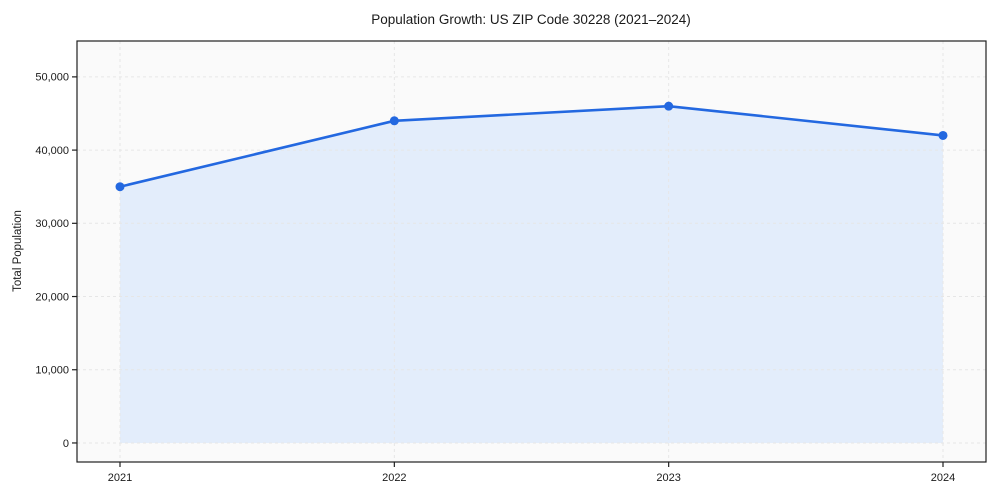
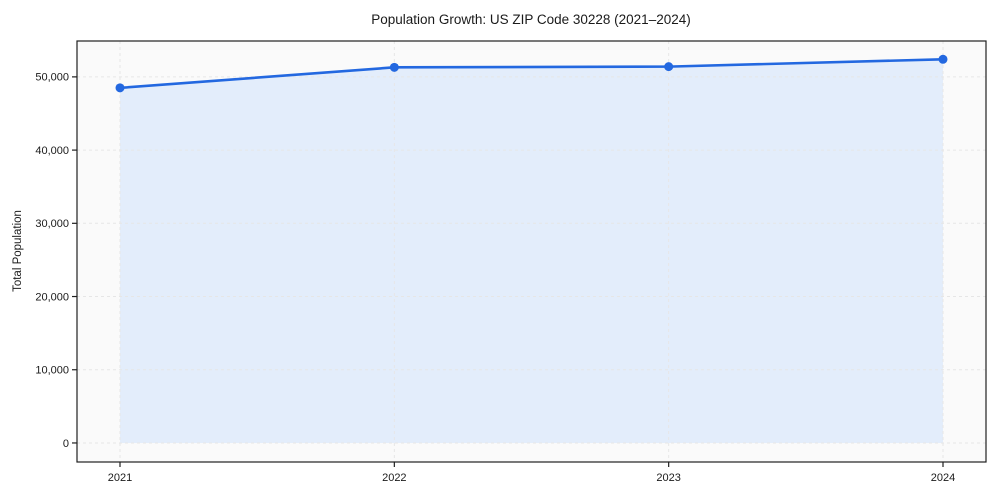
2021: 35000 -> 48000
2022: 44000 -> 51000
2023: 46000 -> 51000
2024: 42000 -> 52000
